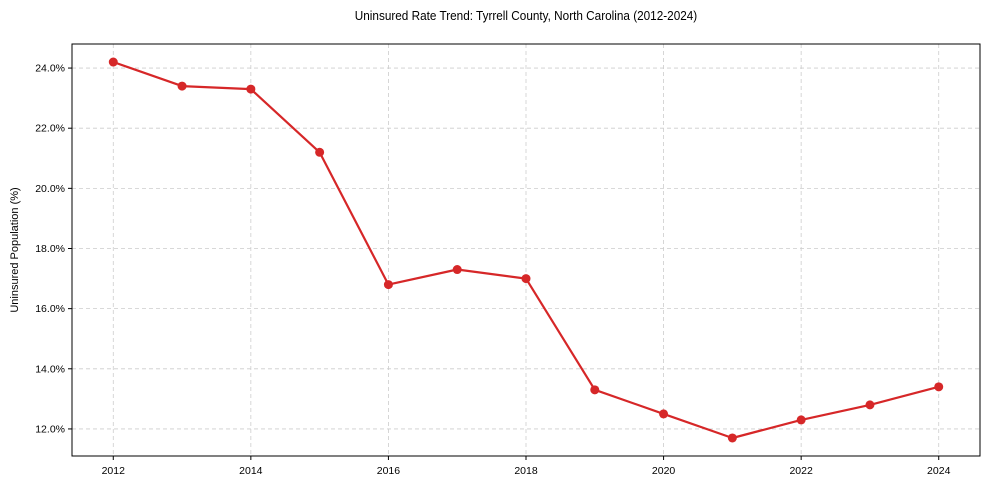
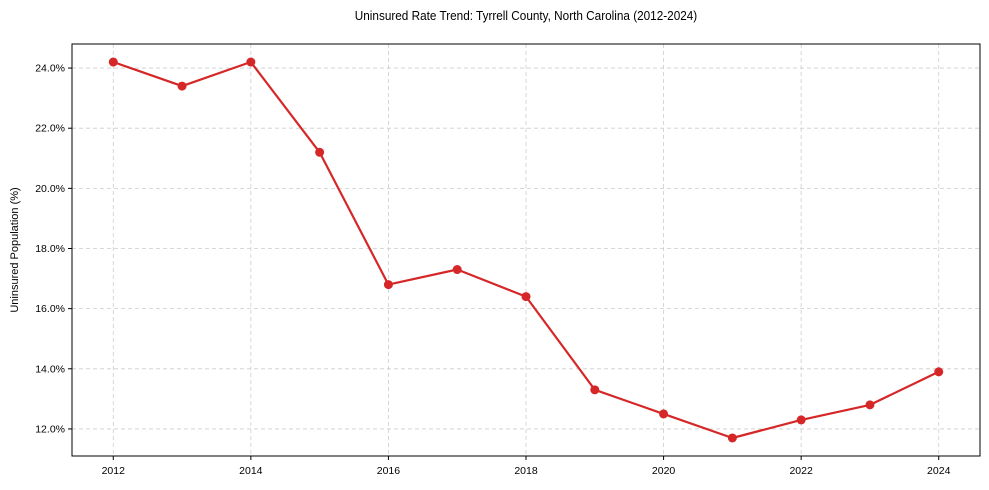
2014: 23.3% -> 24.2%
2018: 17.0% -> 16.4%
2024: 13.4% -> 13.9%
